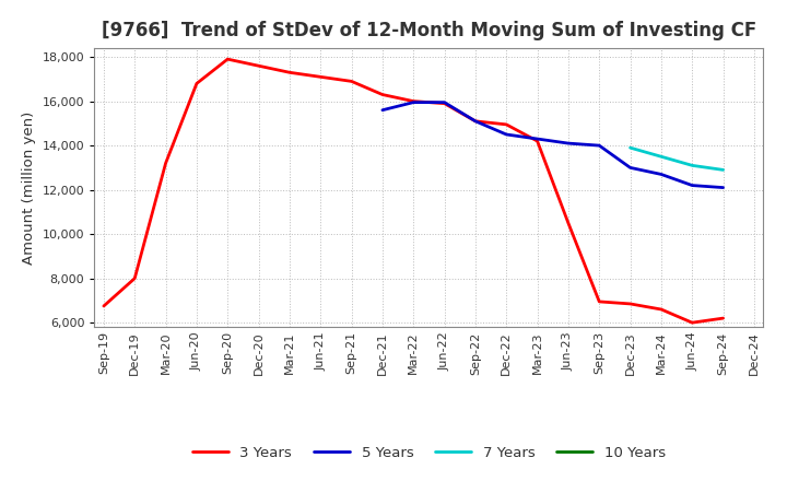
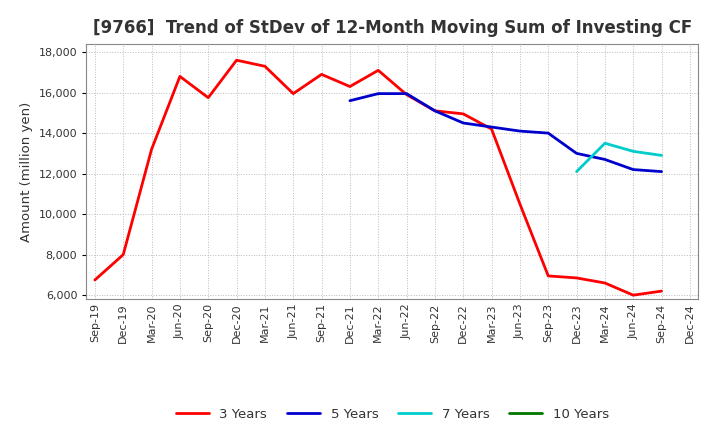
3 Years/Sep-20: 17,900 -> 15,750
3 Years/Jun-21: 17,100 -> 15,950
3 Years/Mar-22: 16,000 -> 17,100
7 Years/Dec-23: 13,900 -> 12,100
